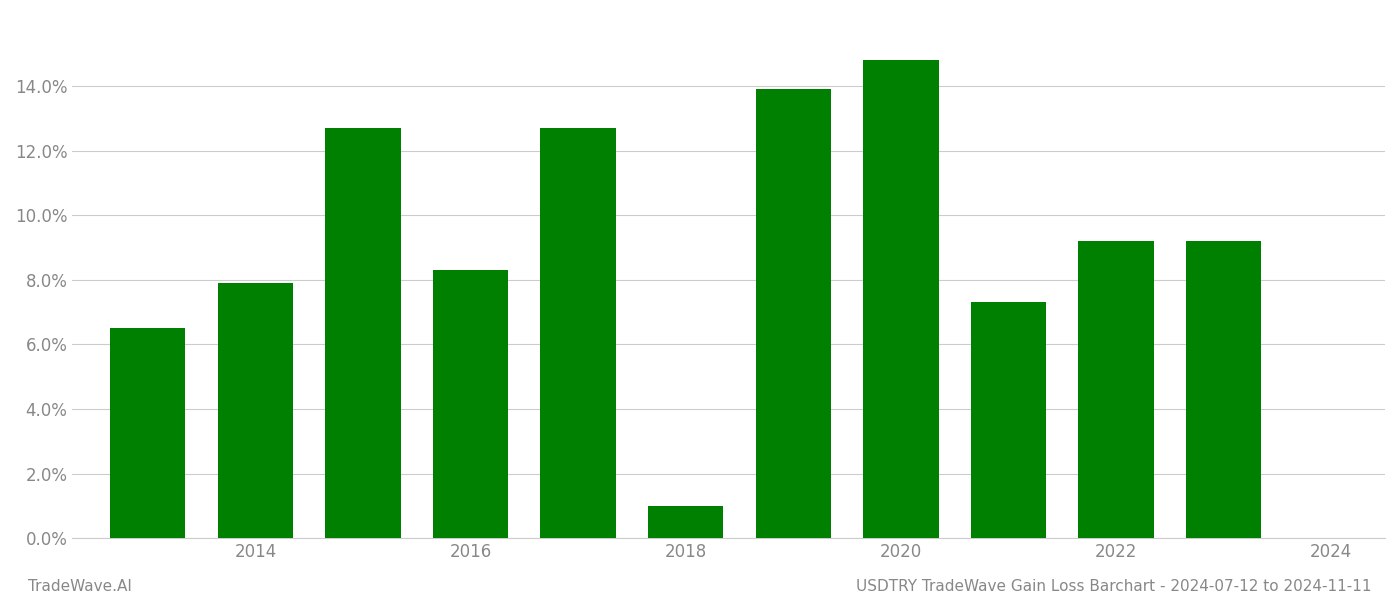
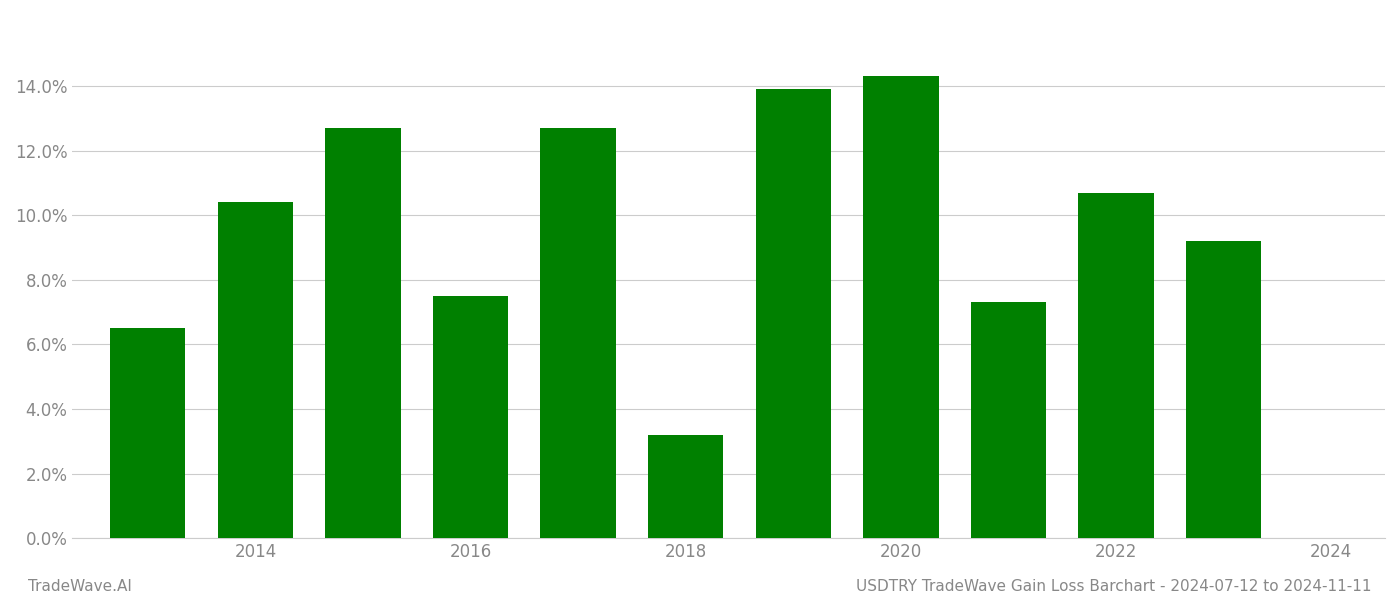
2014: 7.9% -> 10.4%
2016: 8.3% -> 7.5%
2018: 1.0% -> 3.2%
2020: 14.8% -> 14.3%
2022: 9.2% -> 10.7%
